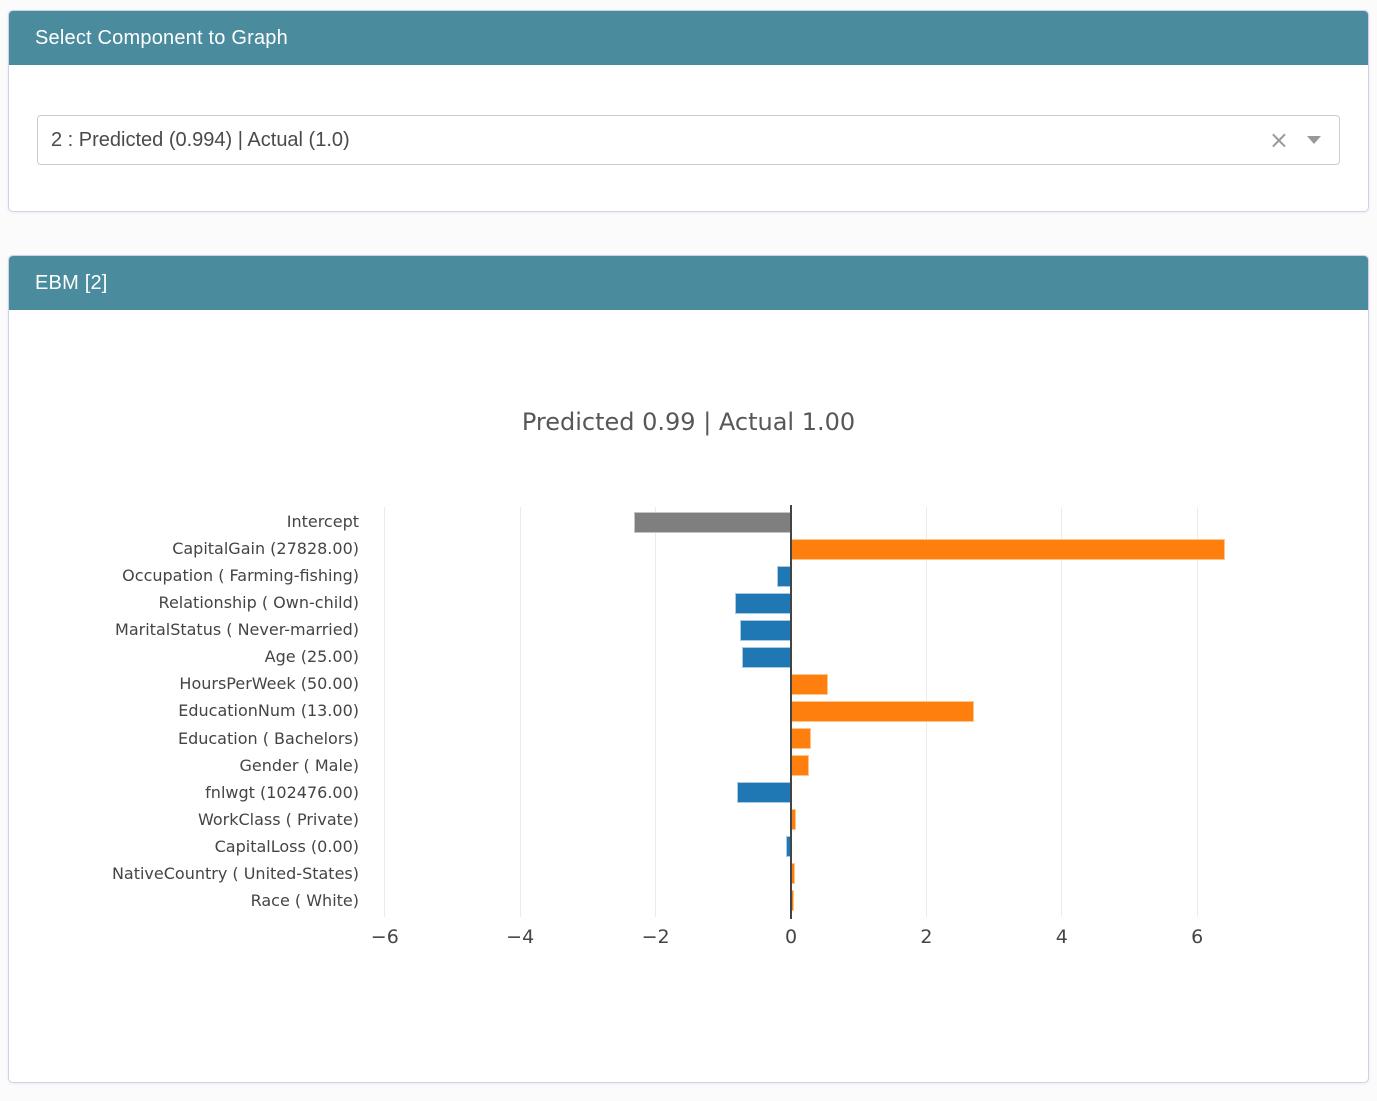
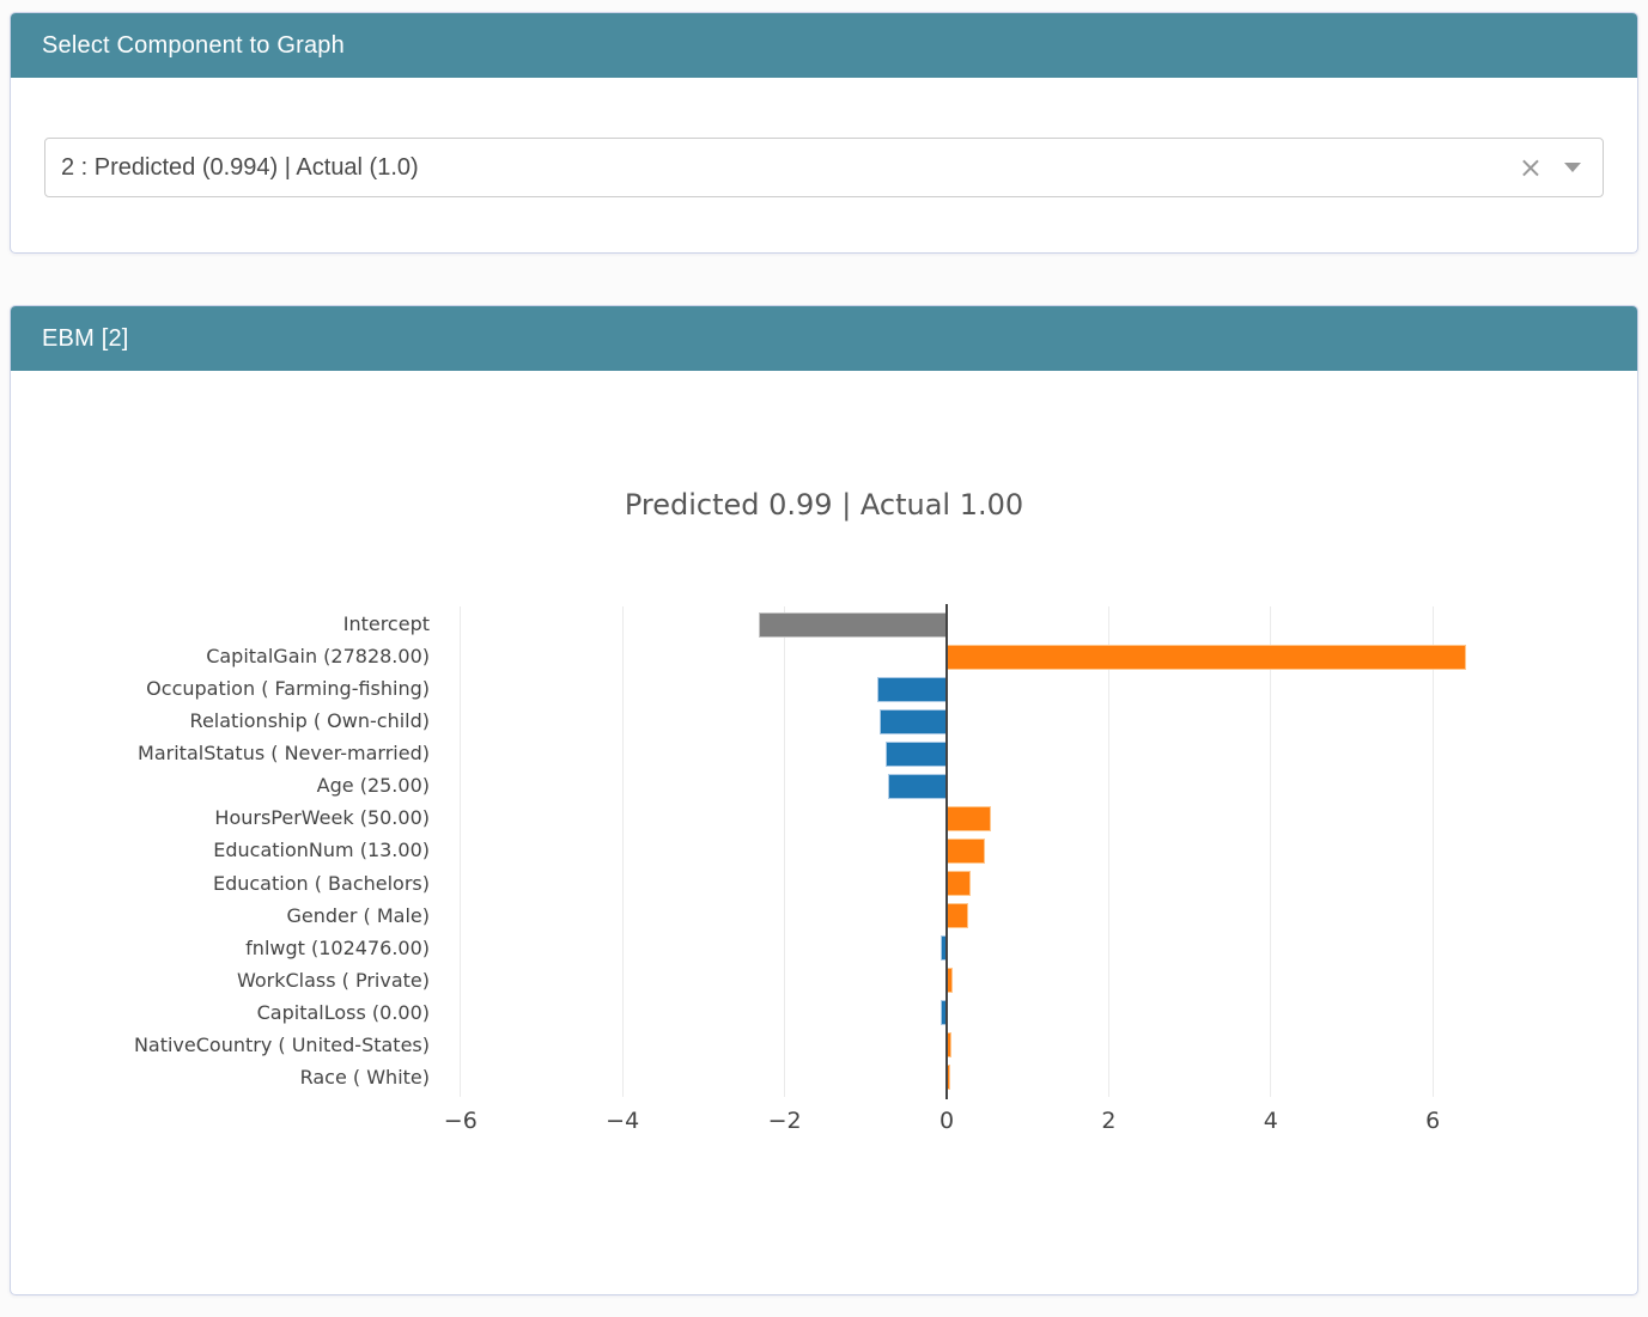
Occupation ( Farming-fishing): -0.2 -> -0.8
EducationNum (13.00): 2.7 -> 0.5
fnlwgt (102476.00): -0.8 -> -0.1
